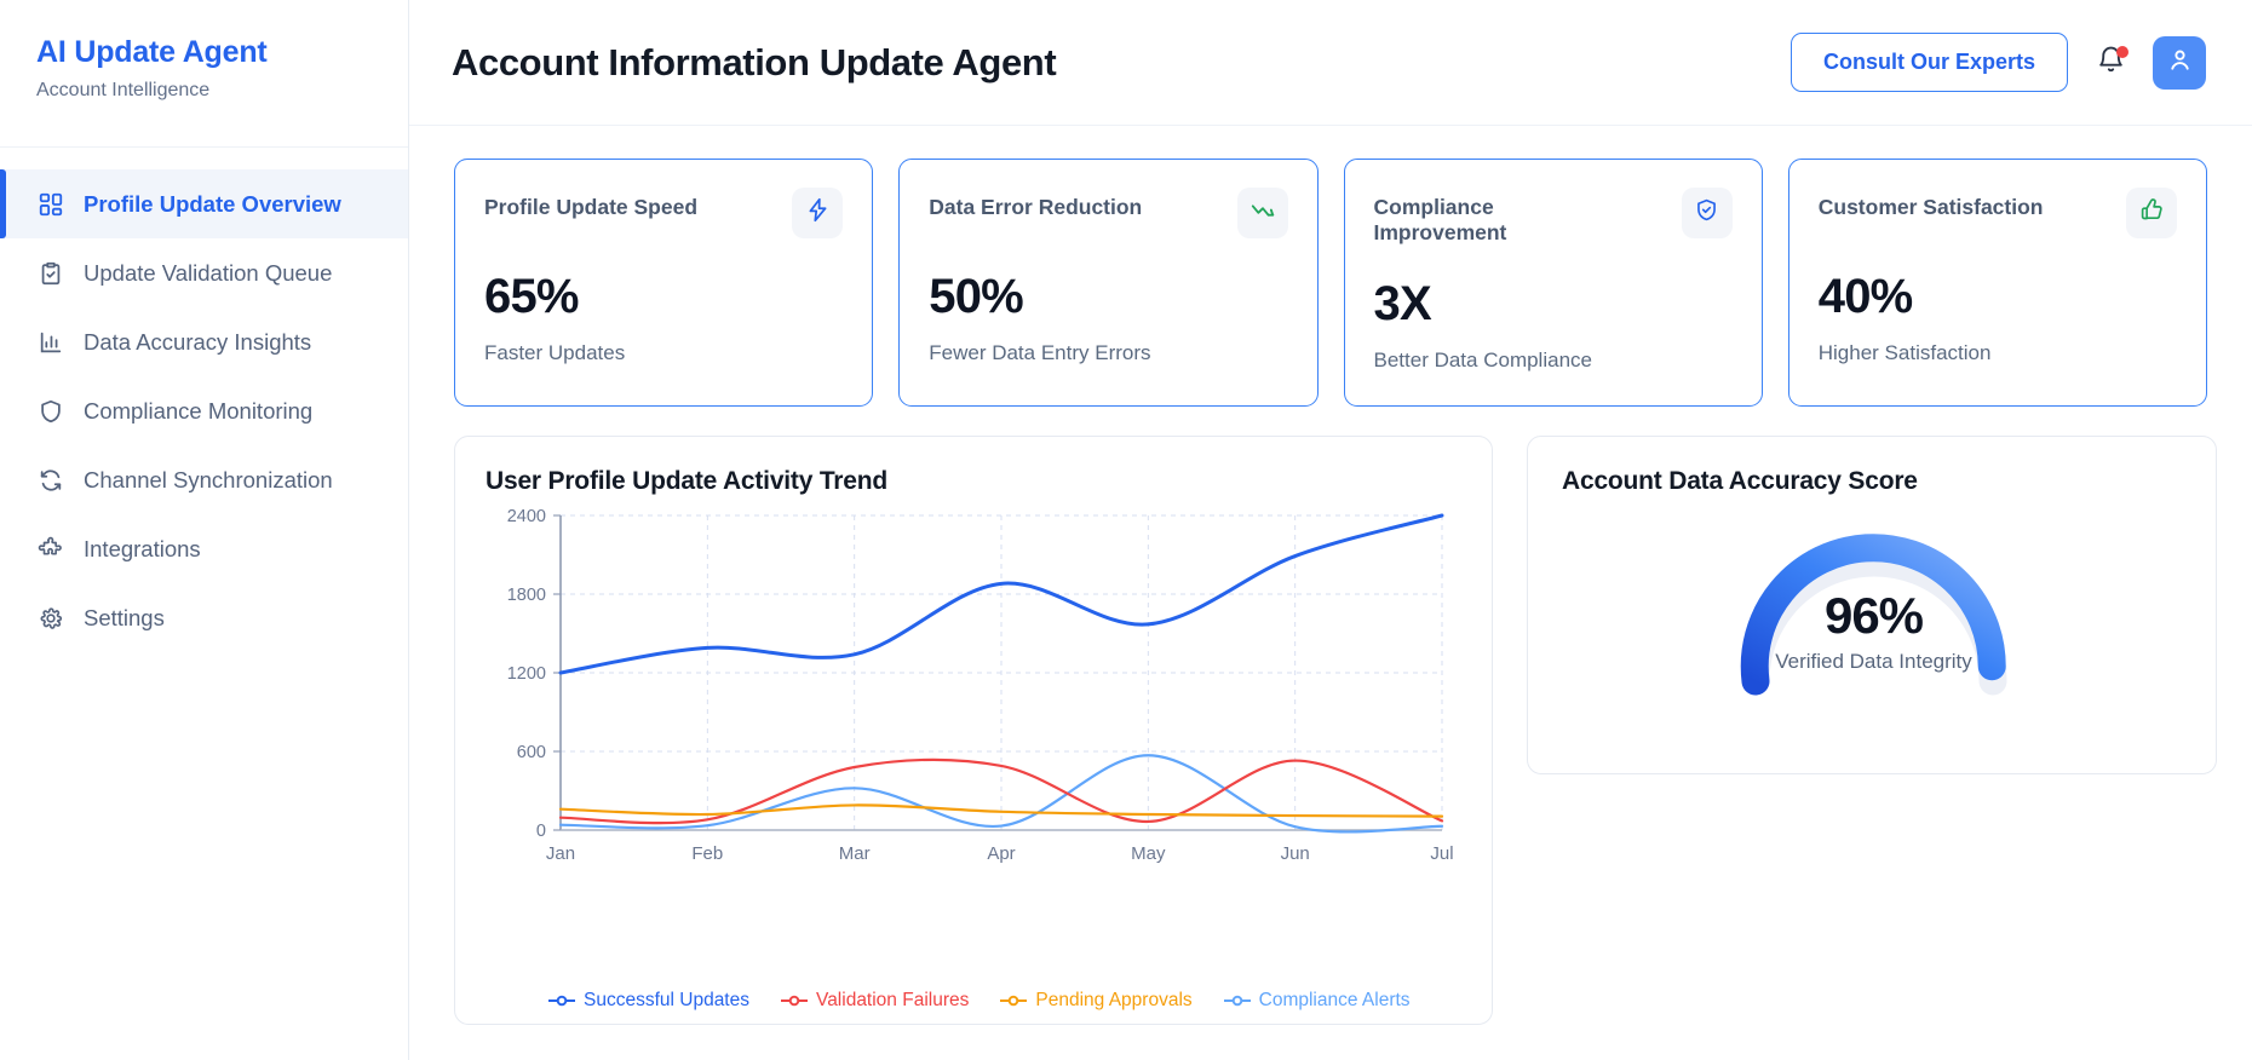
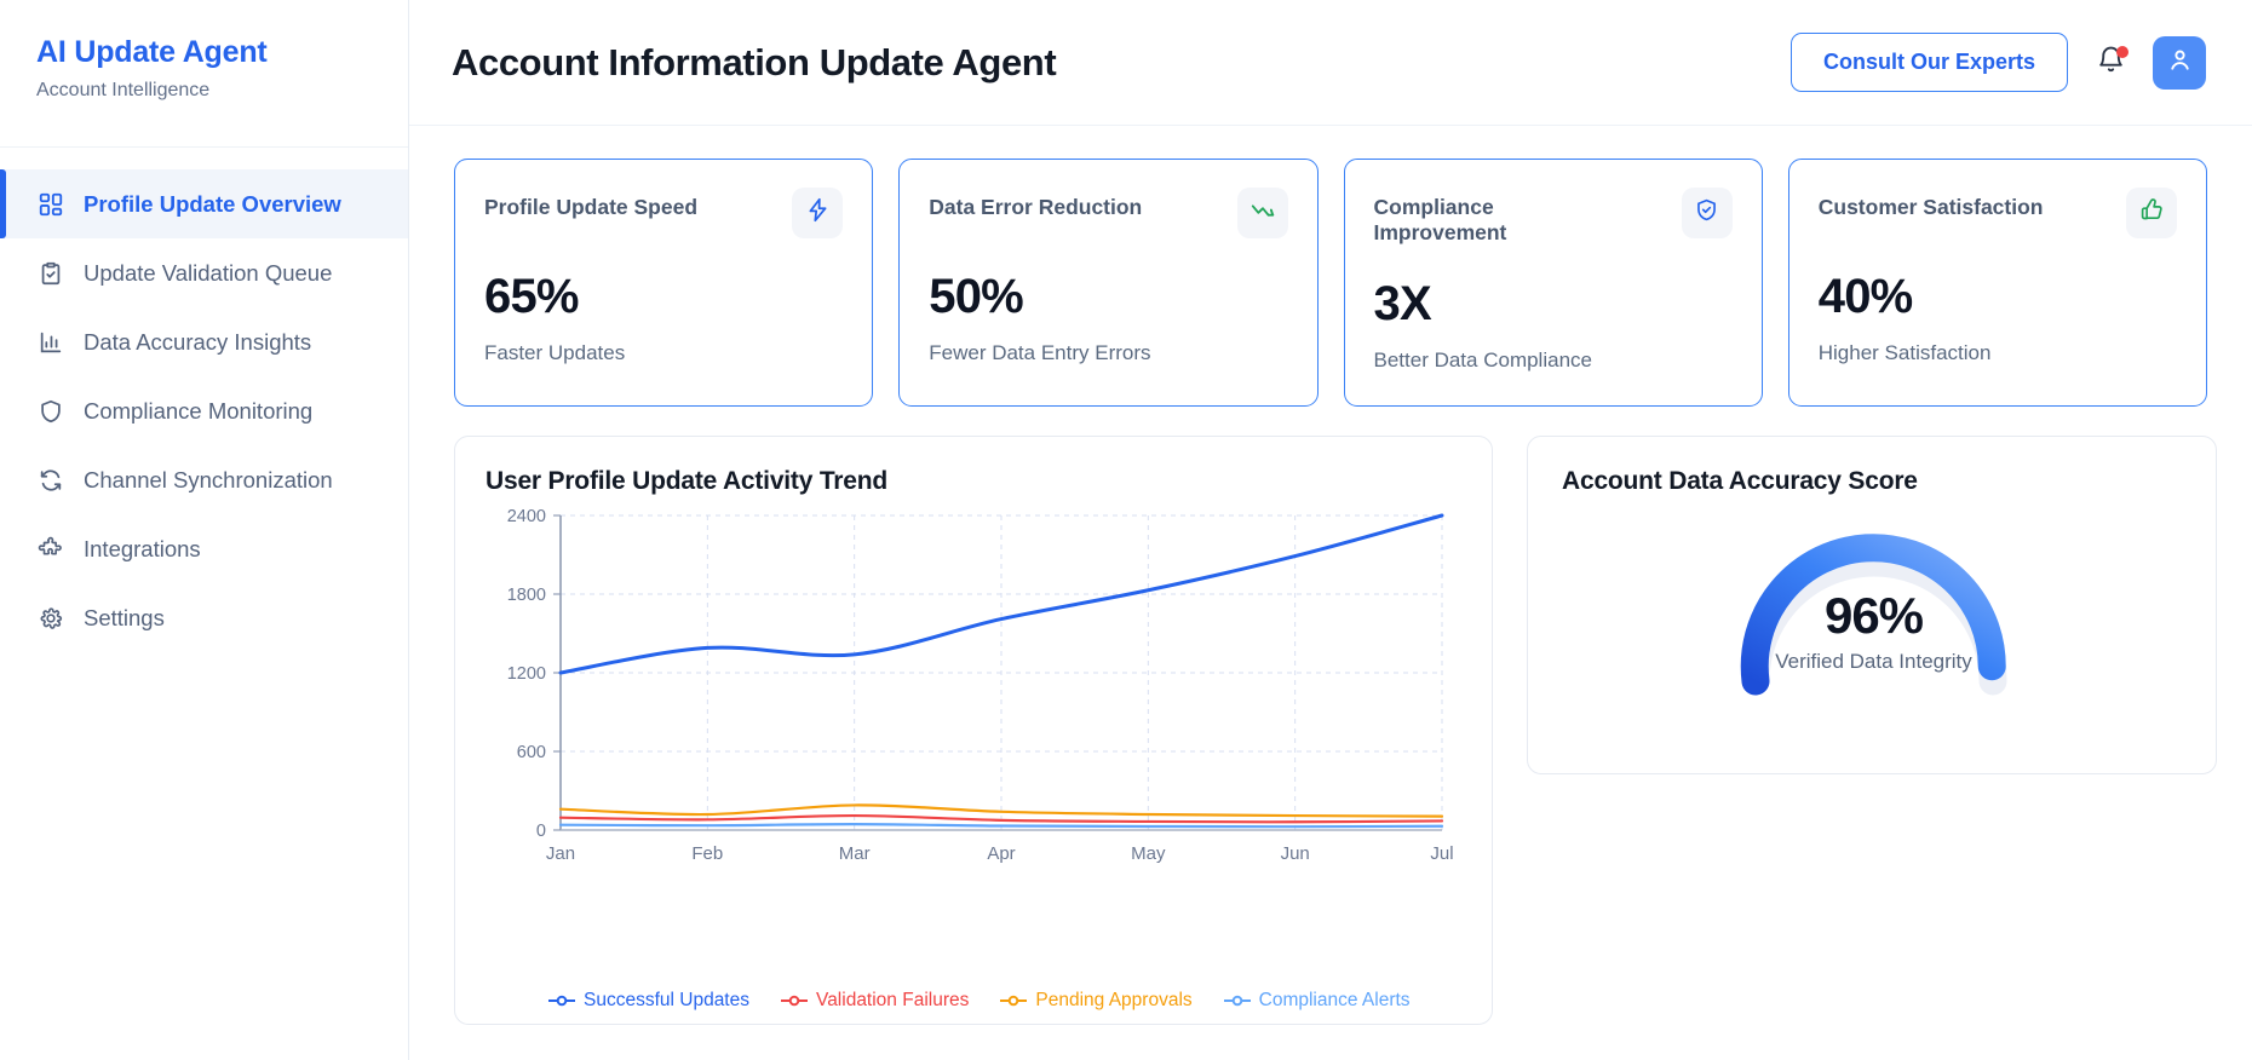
Validation Failures/Mar: 480 -> 110
Compliance Alerts/Mar: 320 -> 40
Successful Updates/Apr: 1880 -> 1610
Validation Failures/Apr: 490 -> 80
Successful Updates/May: 1570 -> 1830
Compliance Alerts/May: 570 -> 30
Validation Failures/Jun: 530 -> 60
